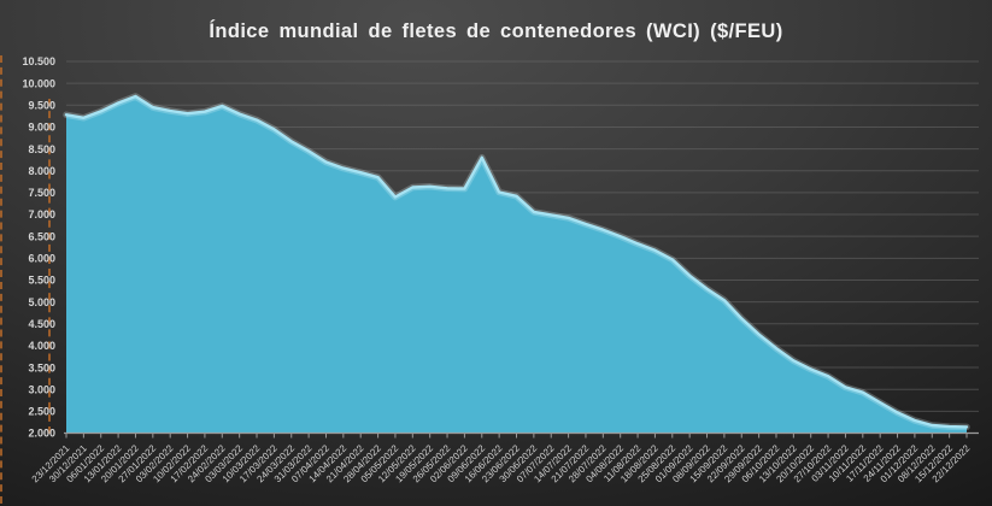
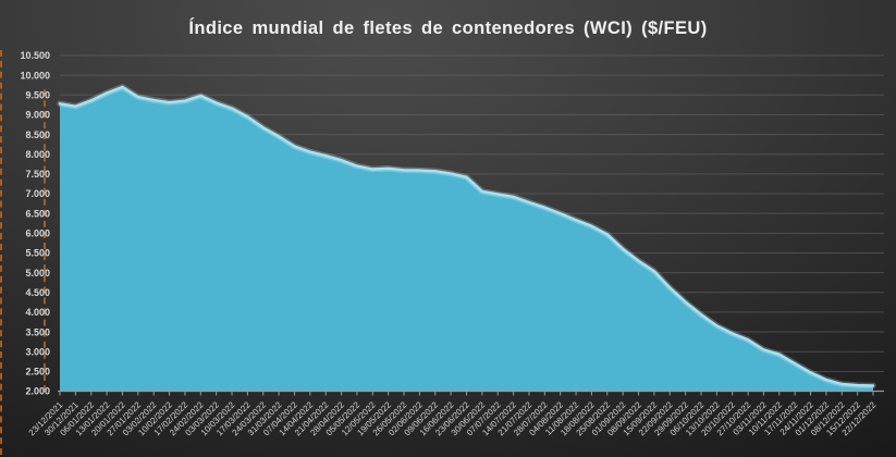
05/05/2022: 7400 -> 7700
09/06/2022: 8300 -> 7600
